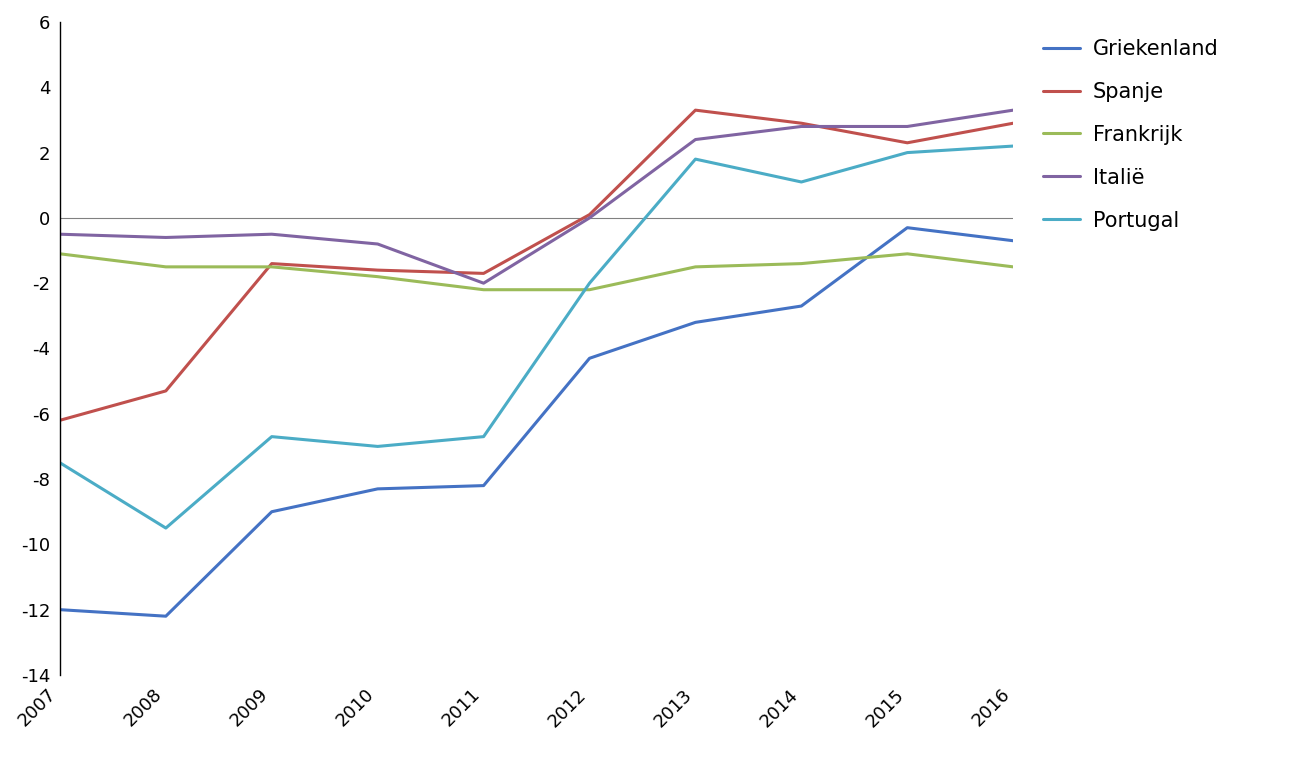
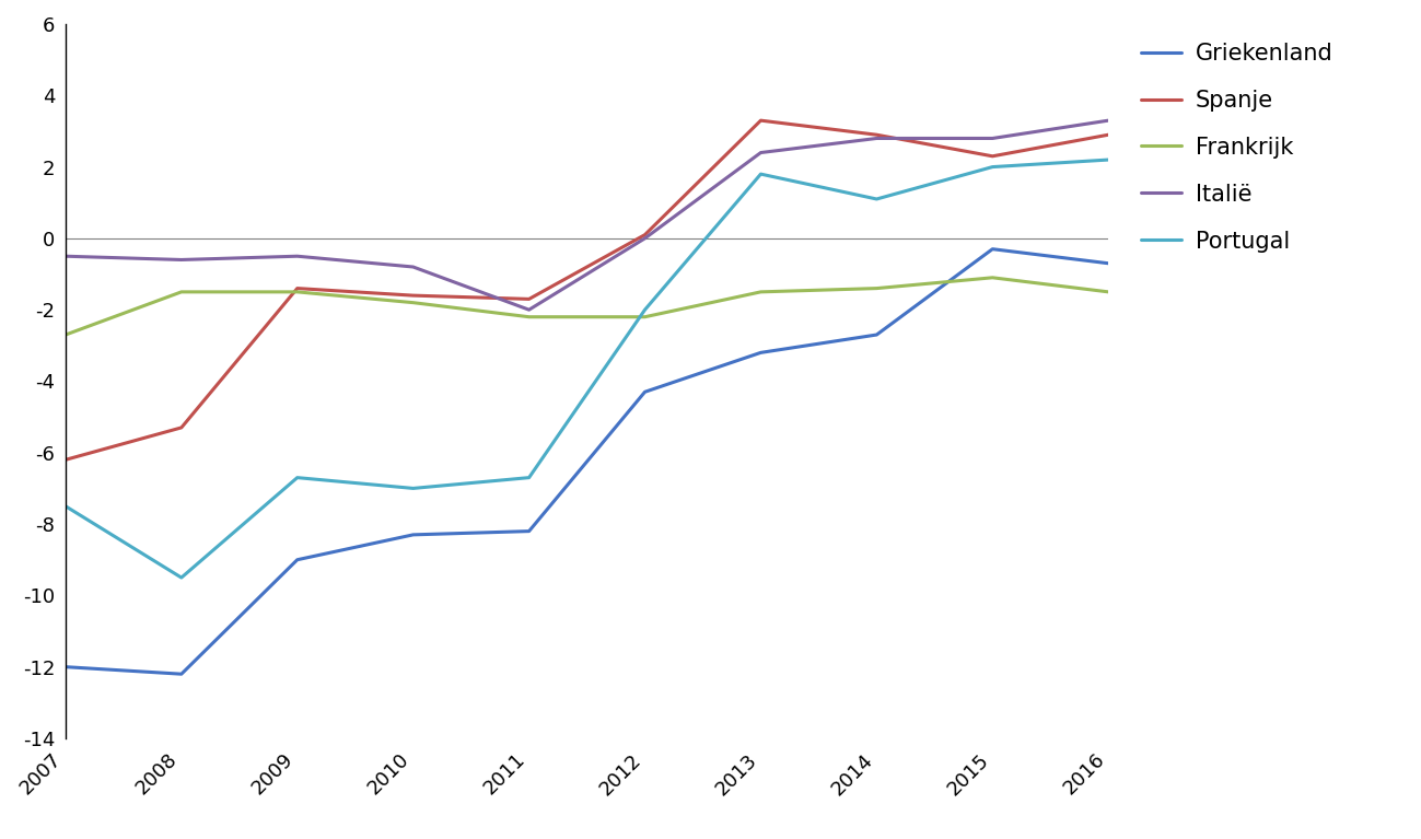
Frankrijk/2007: -1.1 -> -2.7
